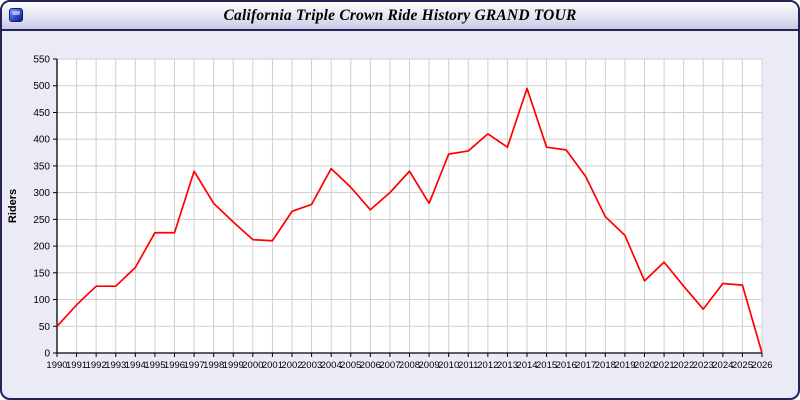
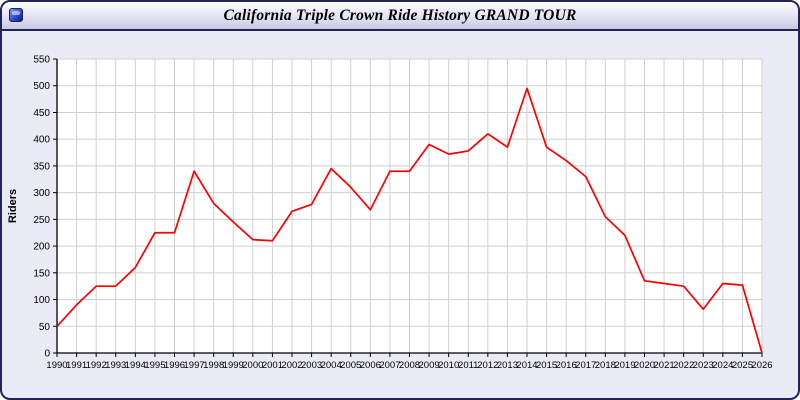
2007: 300 -> 340
2009: 280 -> 390
2016: 380 -> 360
2021: 170 -> 130
